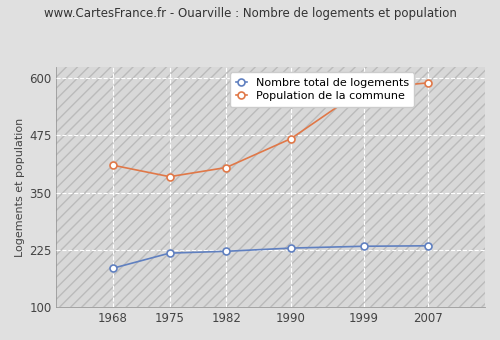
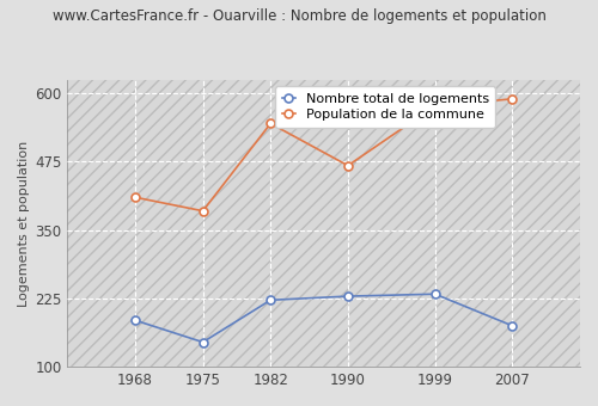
Nombre total de logements/1975: 218 -> 145
Population de la commune/1982: 405 -> 545
Nombre total de logements/2007: 234 -> 175
